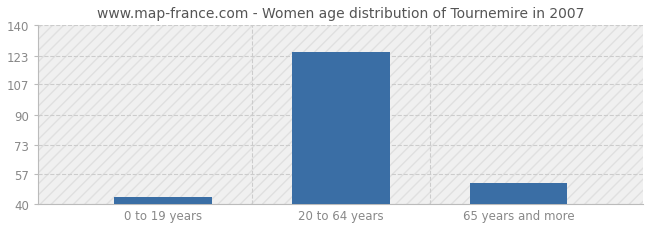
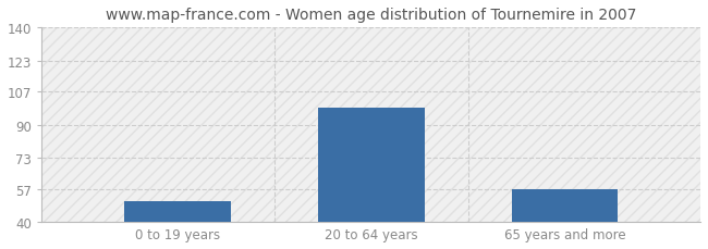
0 to 19 years: 44 -> 51
20 to 64 years: 125 -> 99
65 years and more: 52 -> 57
